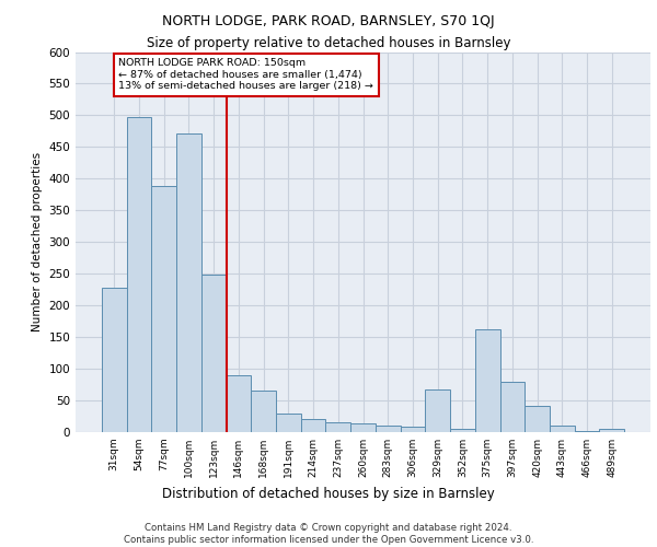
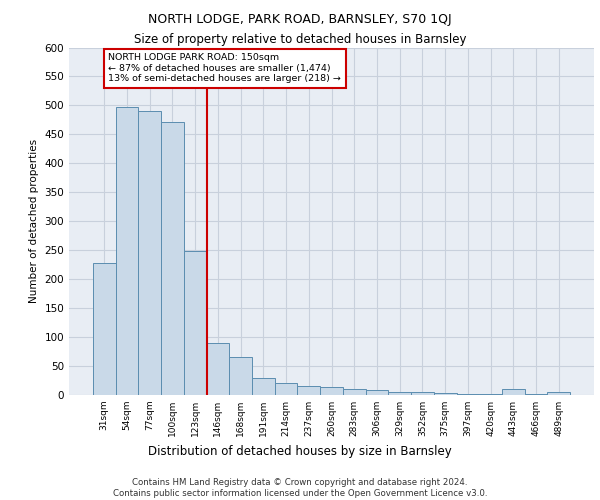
77sqm: 388 -> 490
329sqm: 68 -> 5
375sqm: 162 -> 3
397sqm: 80 -> 2
420sqm: 42 -> 2
